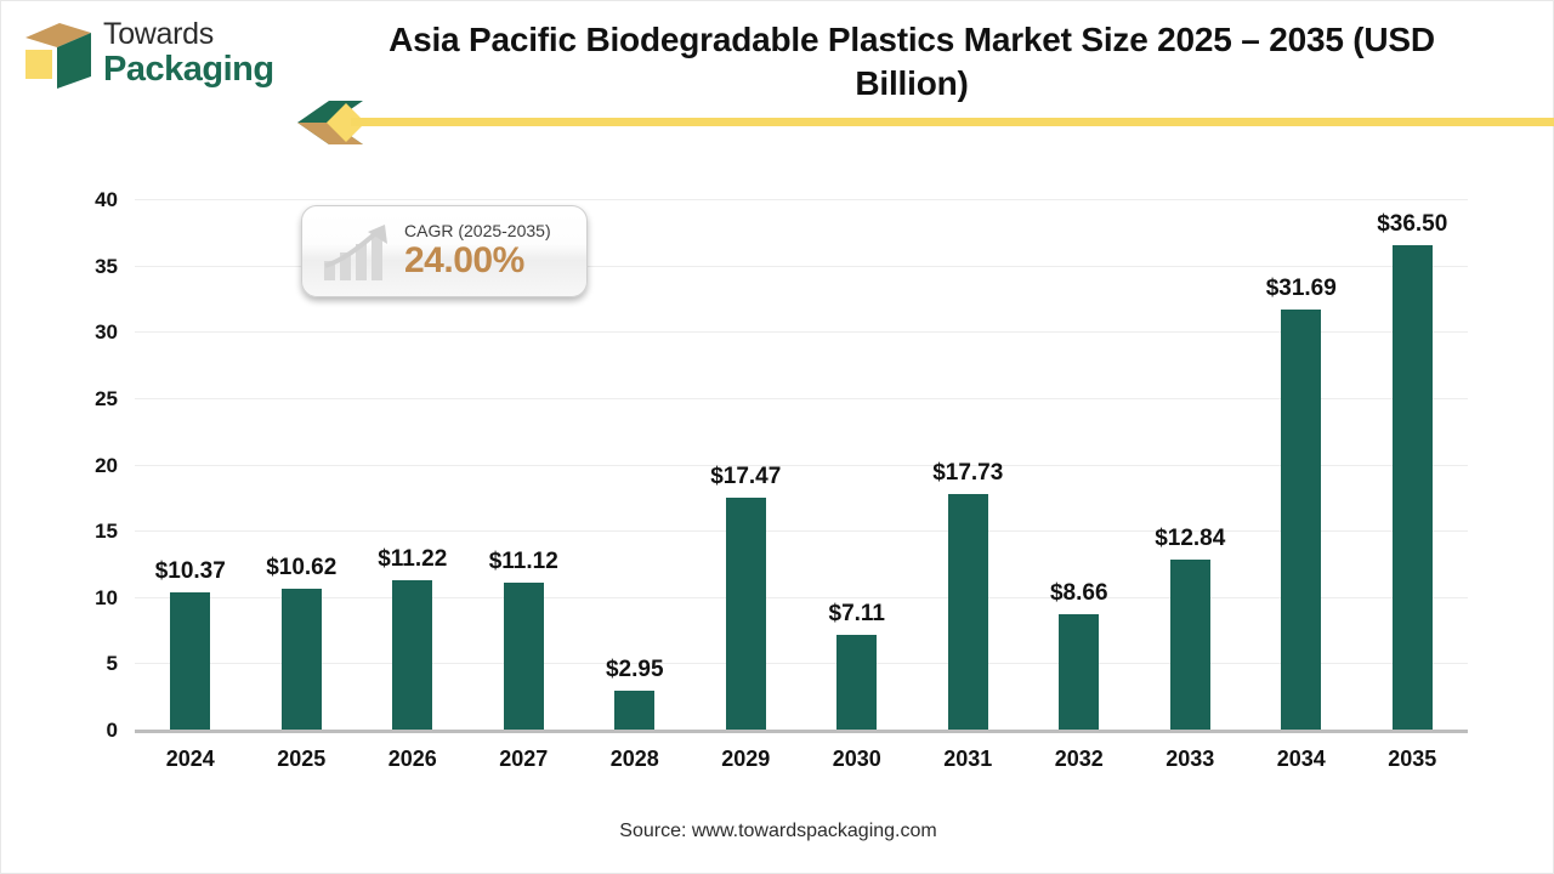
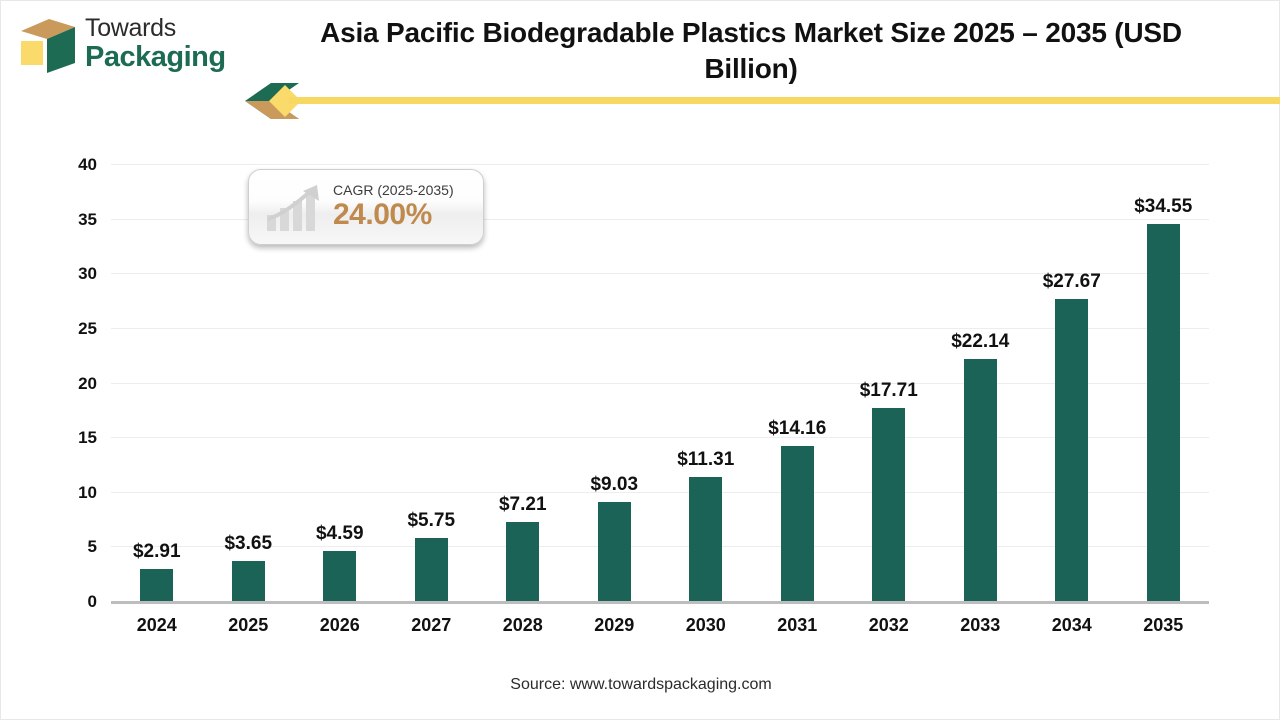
2024: $10.37 -> $2.91
2025: $10.62 -> $3.65
2026: $11.22 -> $4.59
2027: $11.12 -> $5.75
2028: $2.95 -> $7.21
2029: $17.47 -> $9.03
2030: $7.11 -> $11.31
2031: $17.73 -> $14.16
2032: $8.66 -> $17.71
2033: $12.84 -> $22.14
2034: $31.69 -> $27.67
2035: $36.50 -> $34.55
